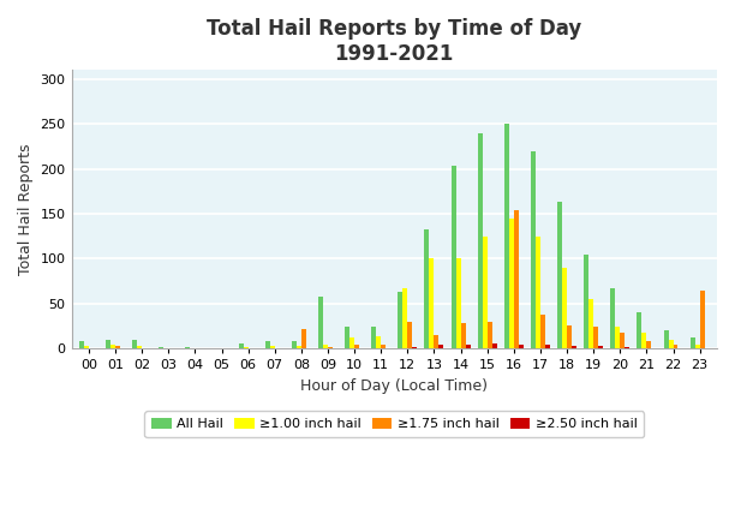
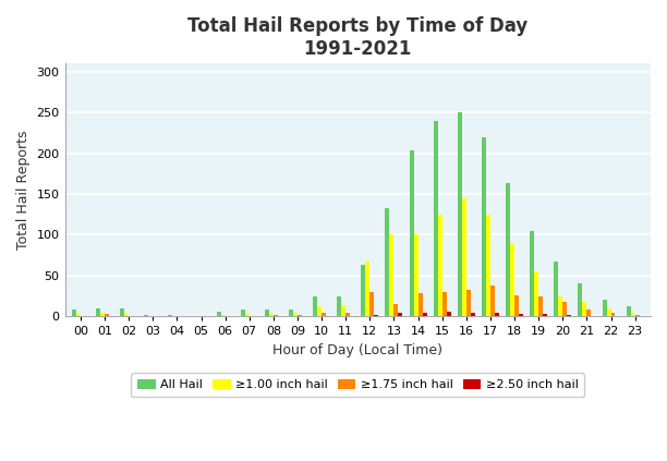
≥1.75 inch hail/08: 22 -> 2
All Hail/09: 58 -> 9
≥1.75 inch hail/16: 154 -> 33
≥1.75 inch hail/23: 64 -> 2
